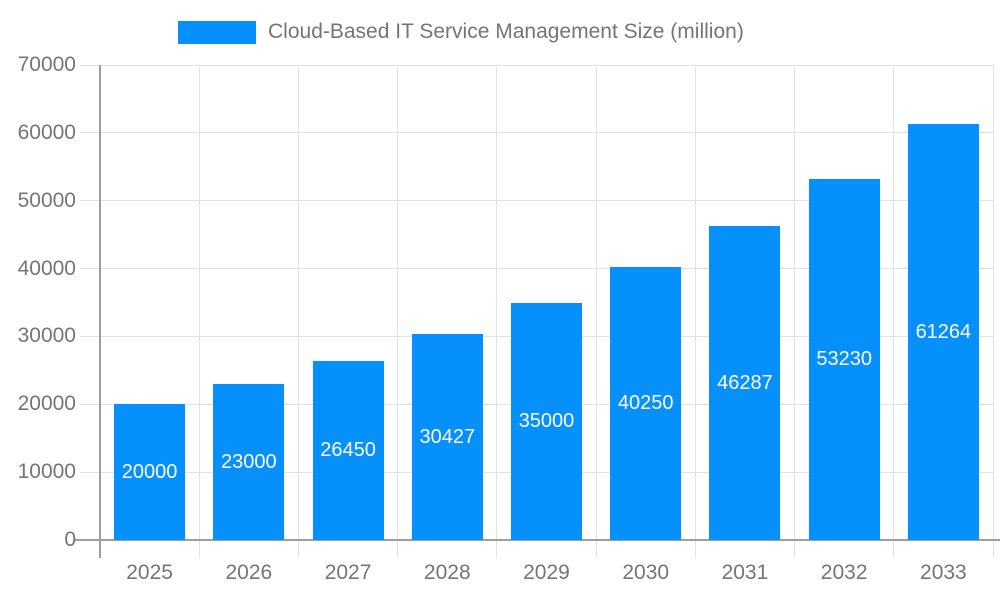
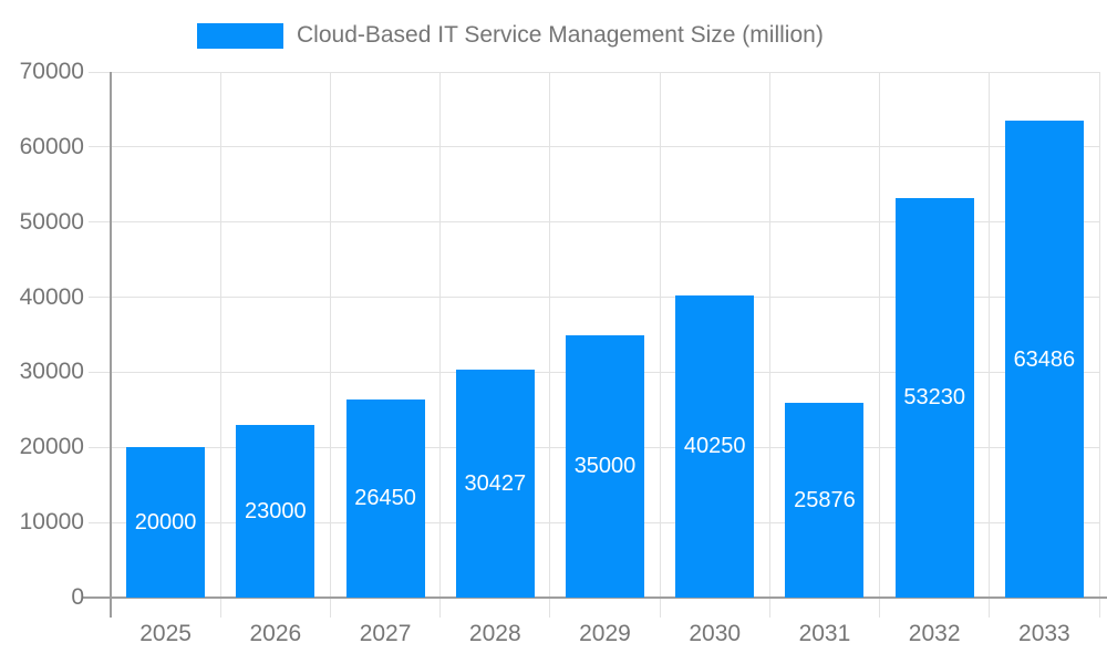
2031: 46287 -> 25876
2033: 61264 -> 63486
